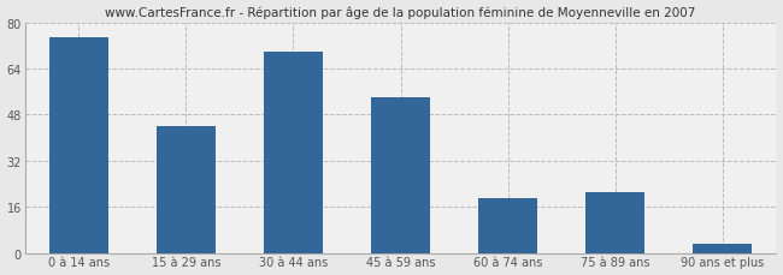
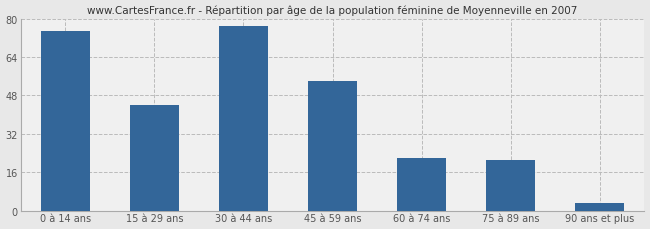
30 à 44 ans: 70 -> 77
60 à 74 ans: 19 -> 22
